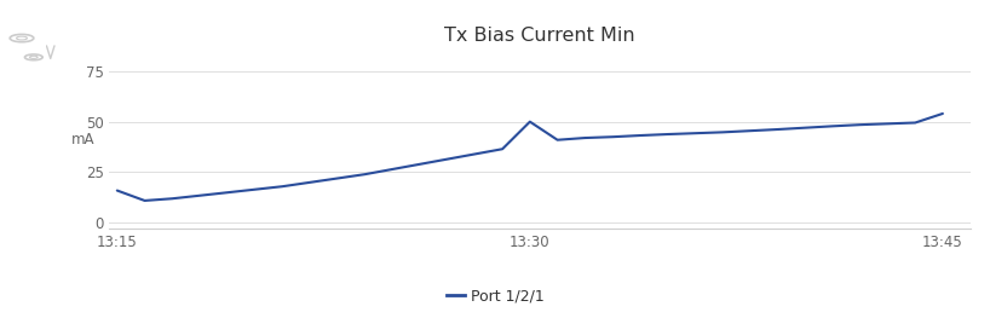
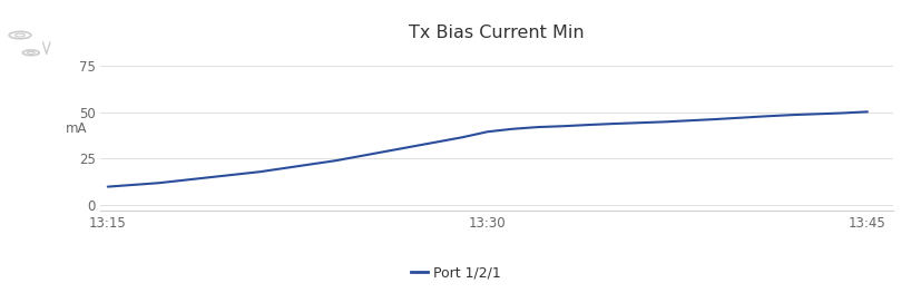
Tx Bias Current Min/13:15: 16 -> 10
Tx Bias Current Min/13:30: 50 -> 40
Tx Bias Current Min/13:45: 54 -> 50
